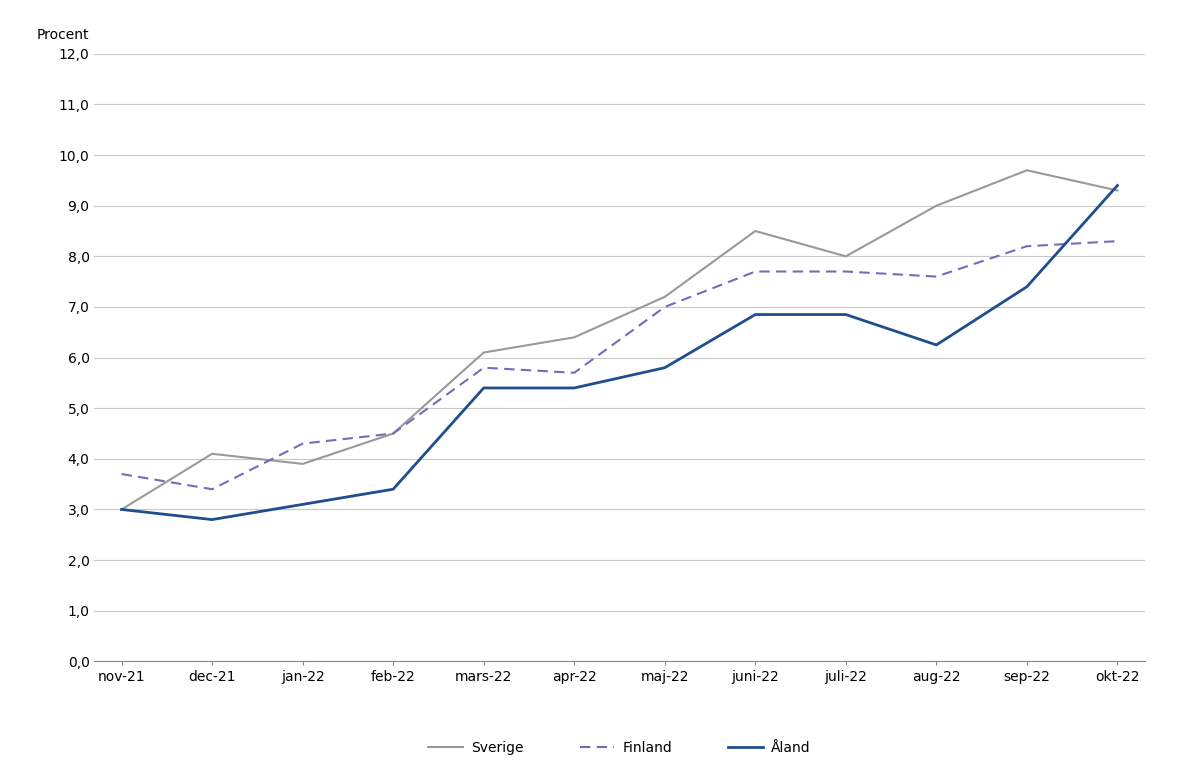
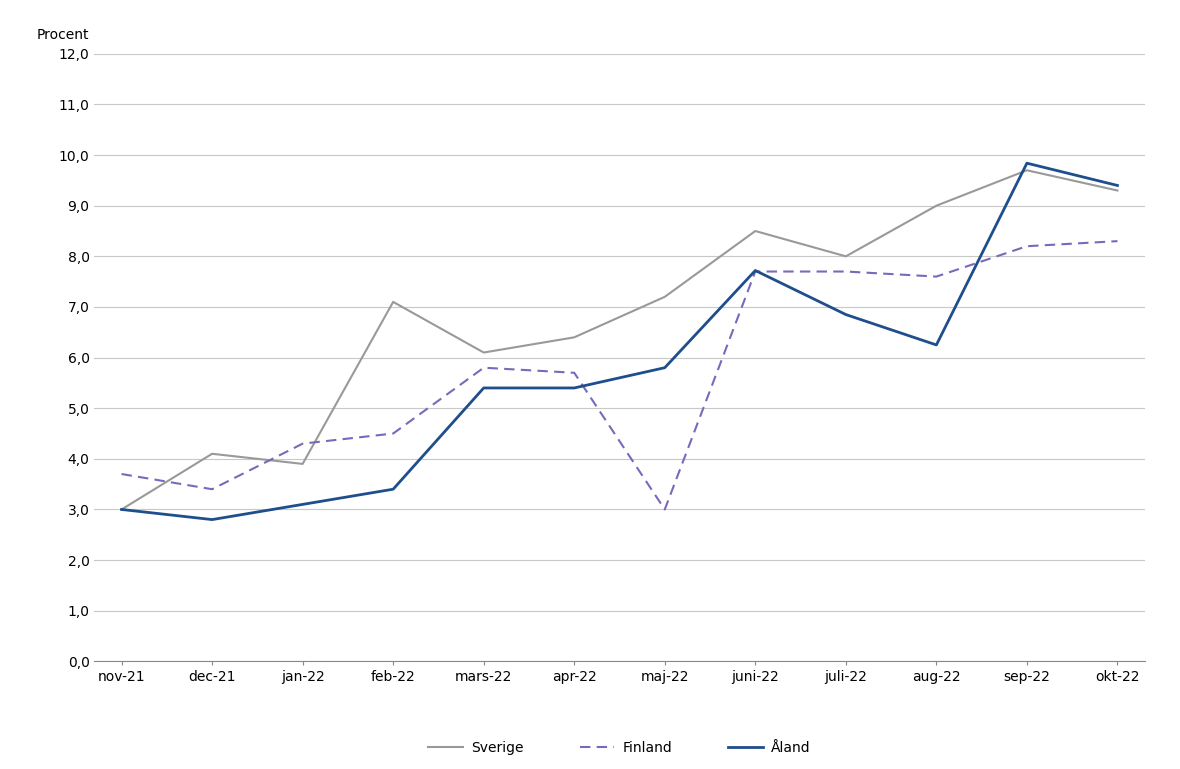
Sverige/feb-22: 4,5 -> 7,1
Finland/maj-22: 7,0 -> 3,0
Åland/juni-22: 6,85 -> 7,72
Åland/sep-22: 7,40 -> 9,84
